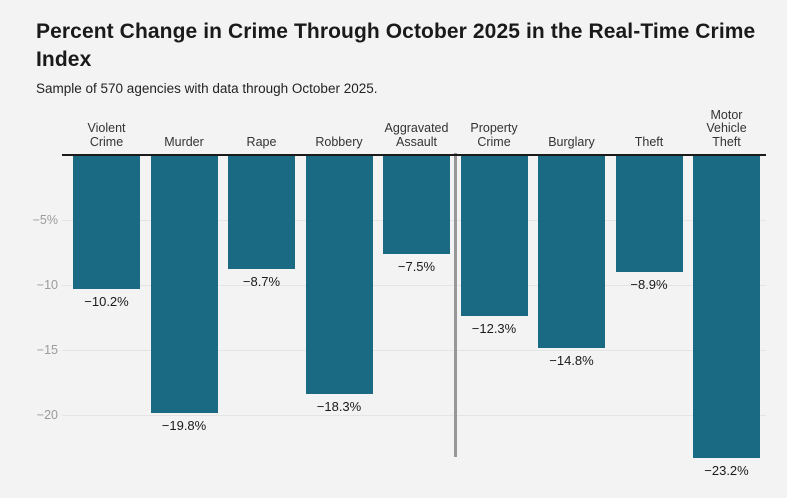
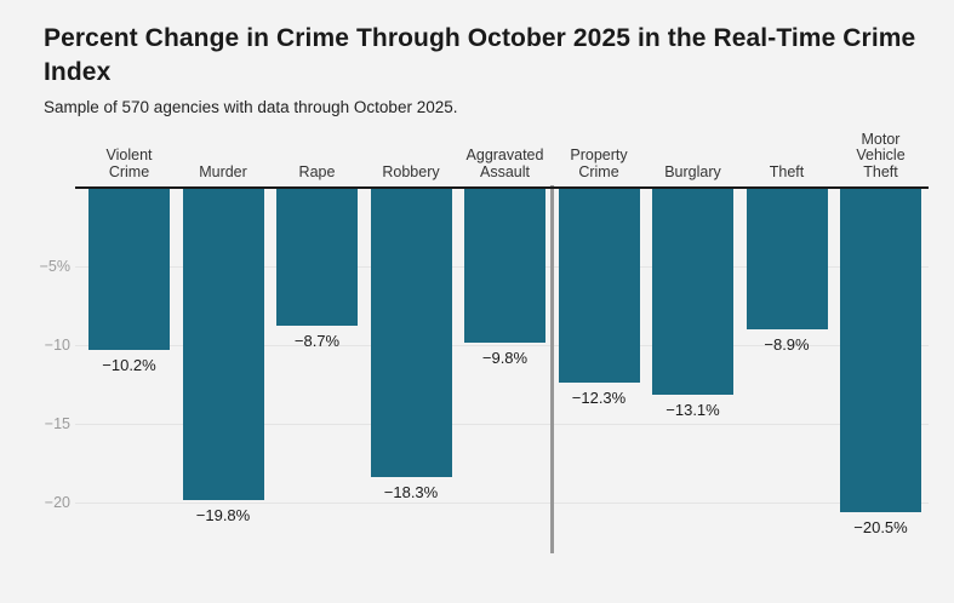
Aggravated Assault: −7.5% -> −9.8%
Burglary: −14.8% -> −13.1%
Motor Vehicle Theft: −23.2% -> −20.5%
